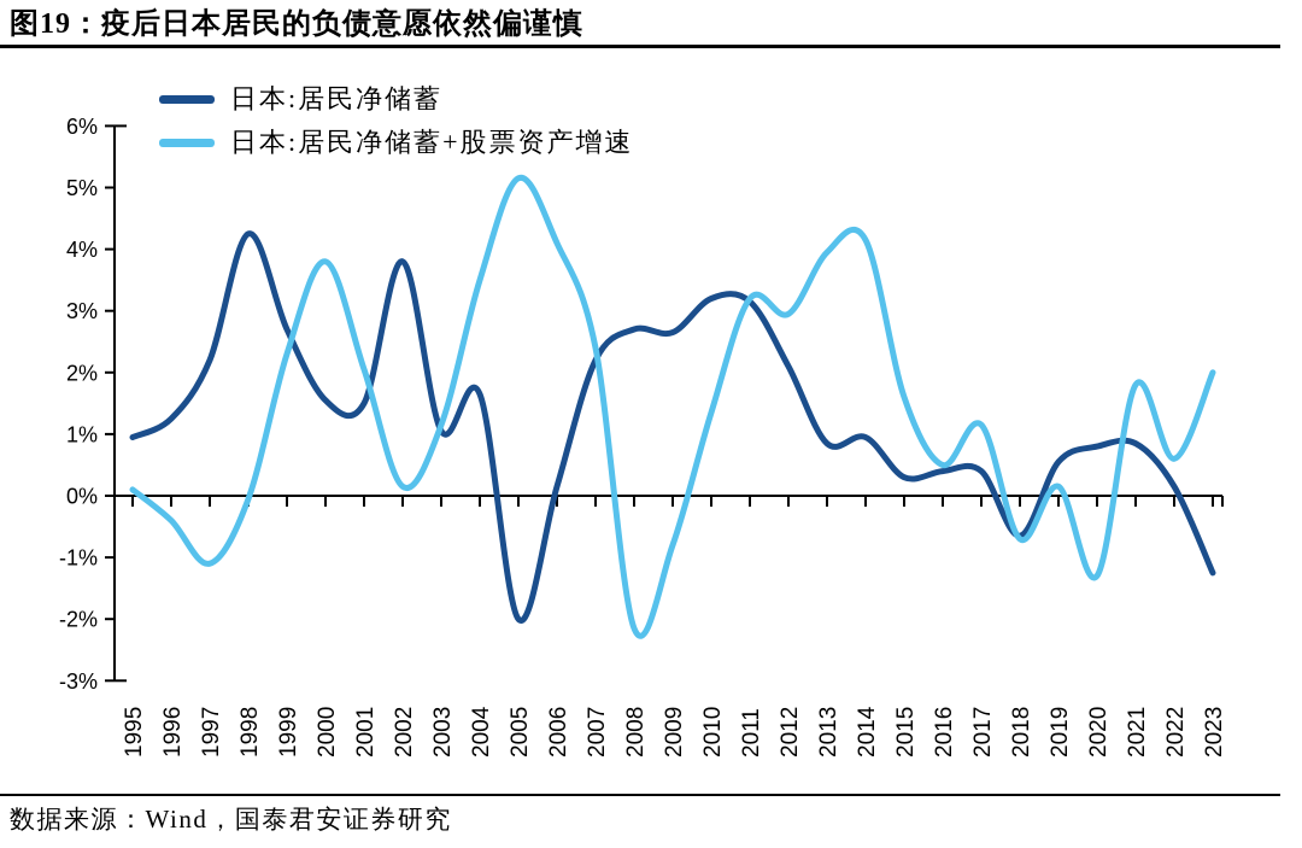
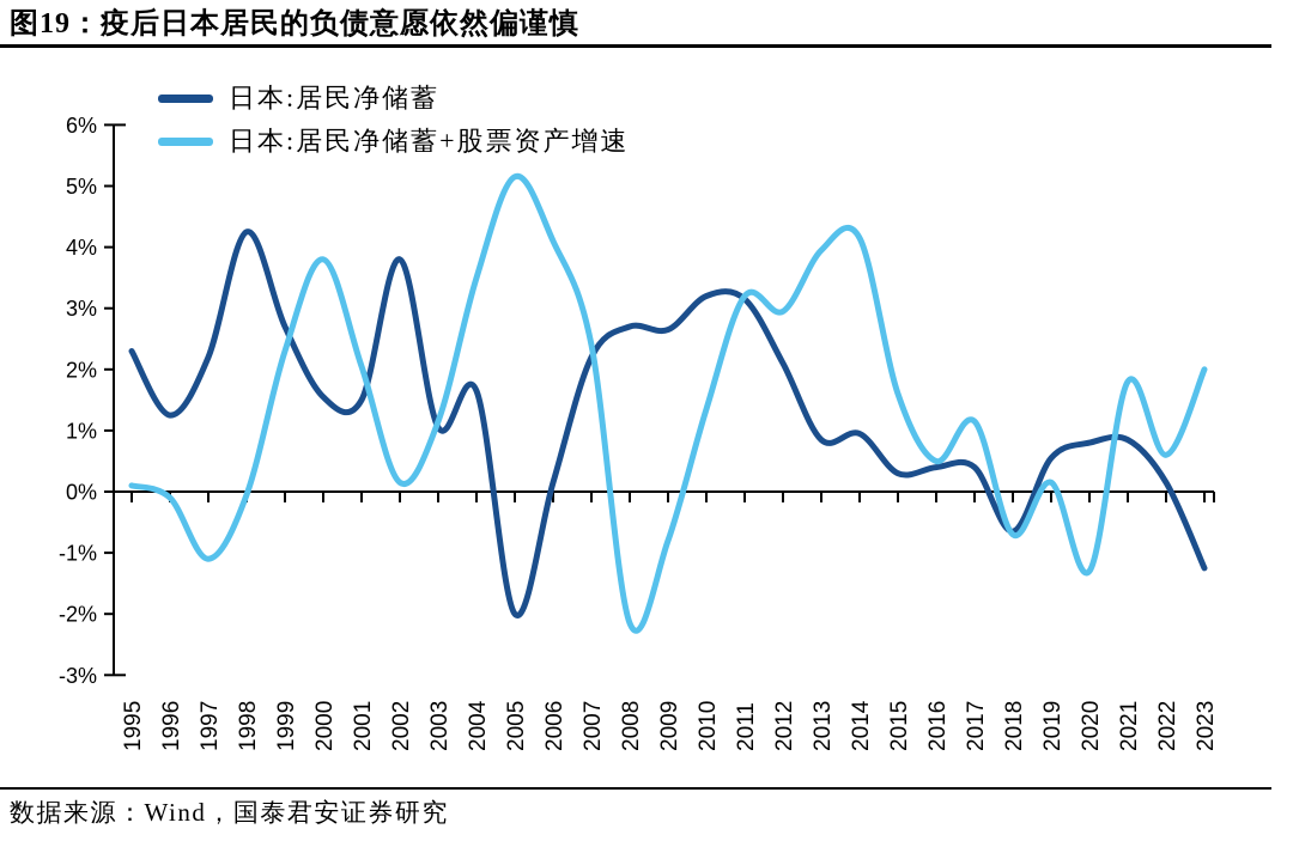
日本:居民净储蓄/1995: 0.9% -> 2.3%
日本:居民净储蓄+股票资产增速/1996: -0.4% -> -0.1%
